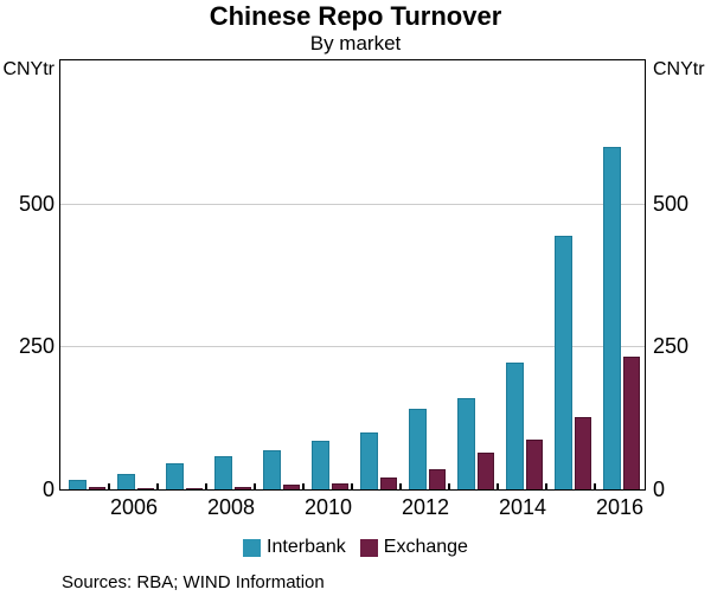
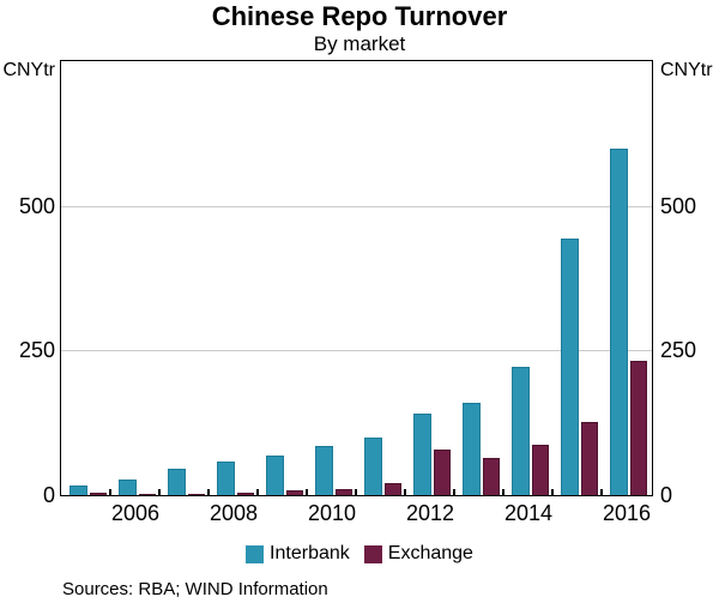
Exchange/2012: 40 -> 80
